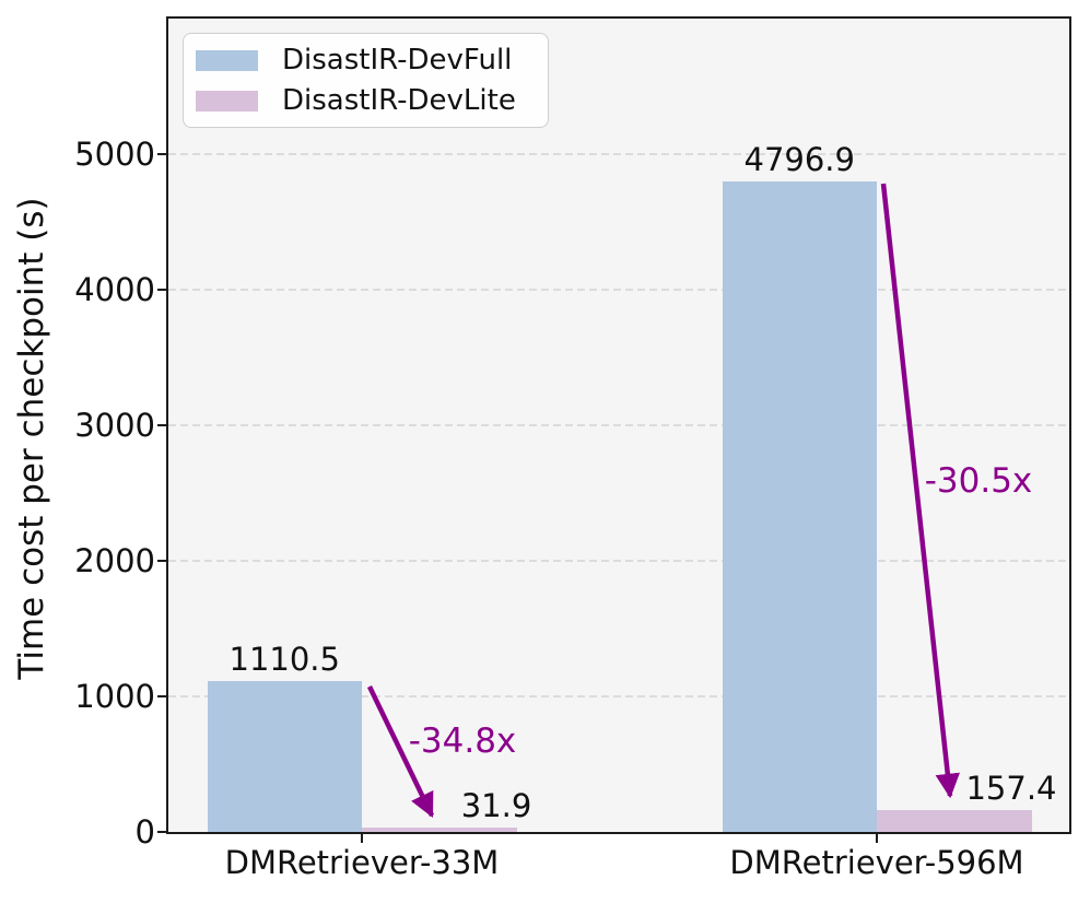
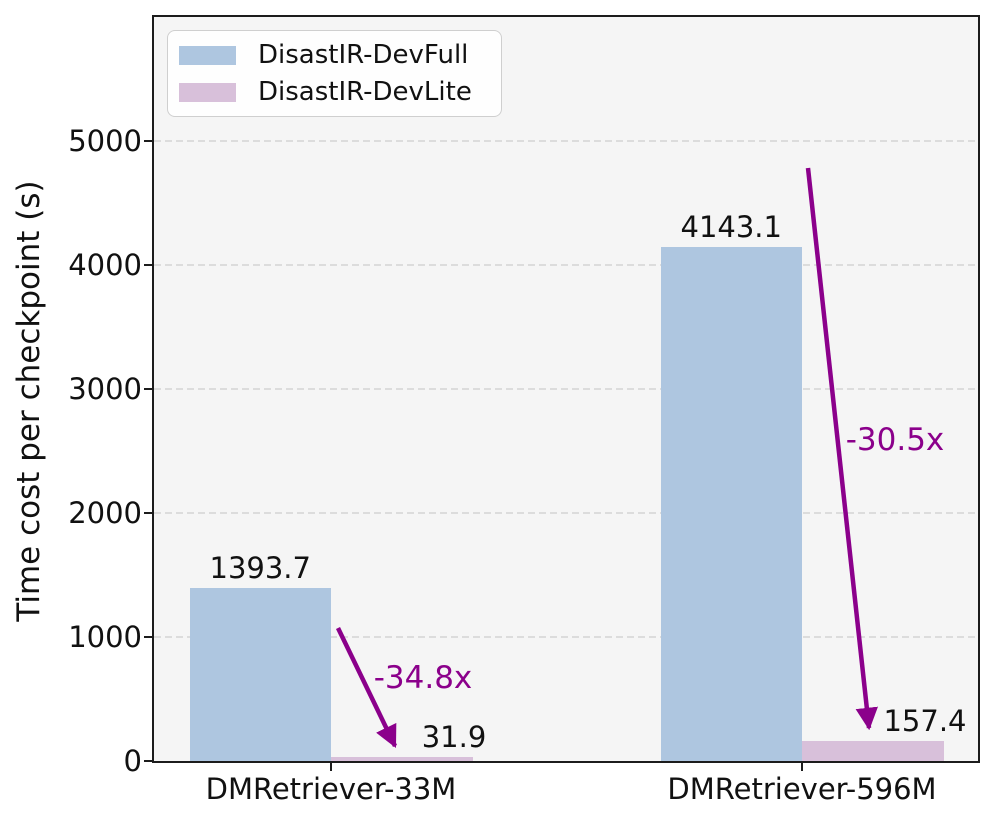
DisastIR-DevFull/DMRetriever-33M: 1110.5 -> 1393.7
DisastIR-DevFull/DMRetriever-596M: 4796.9 -> 4143.1
